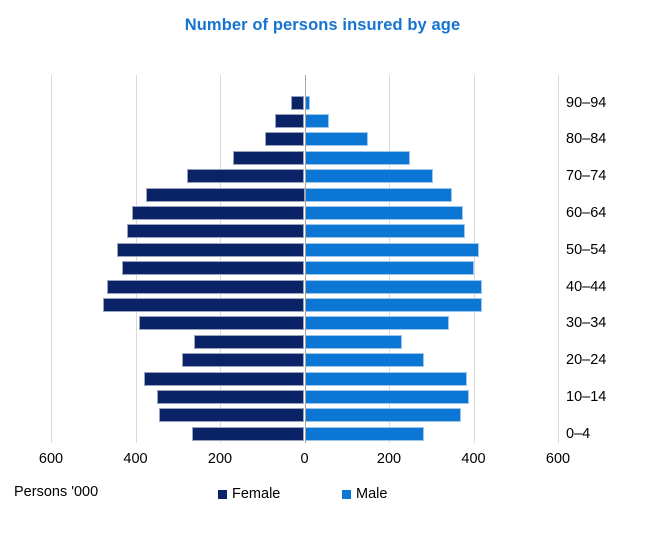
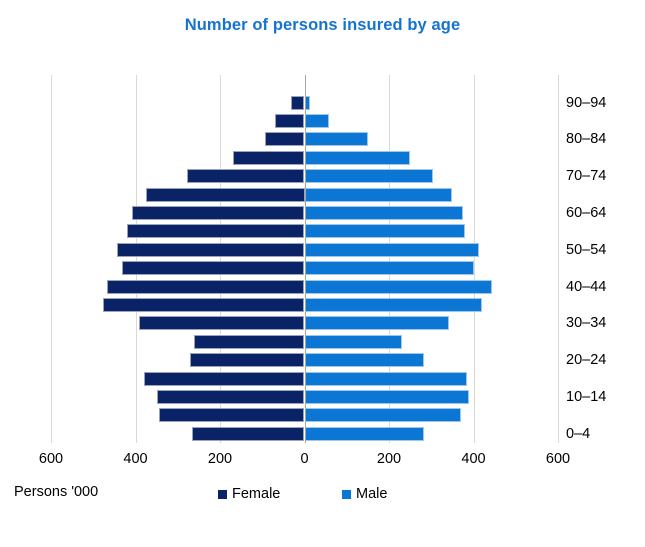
Female/20–24: 290 -> 270
Male/40–44: 420 -> 440
